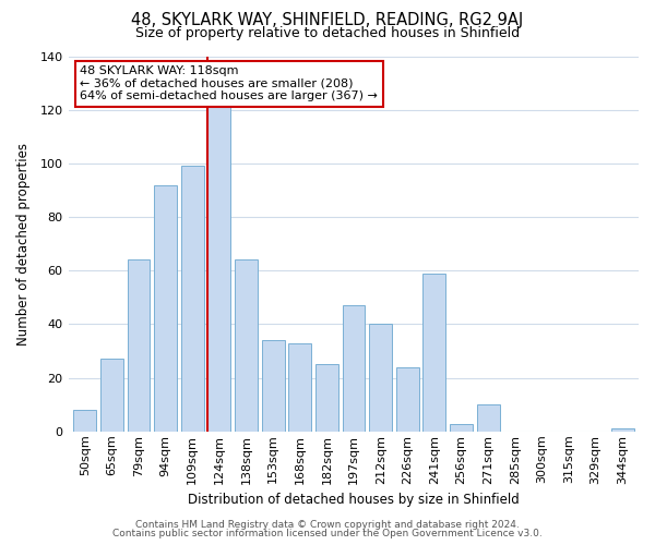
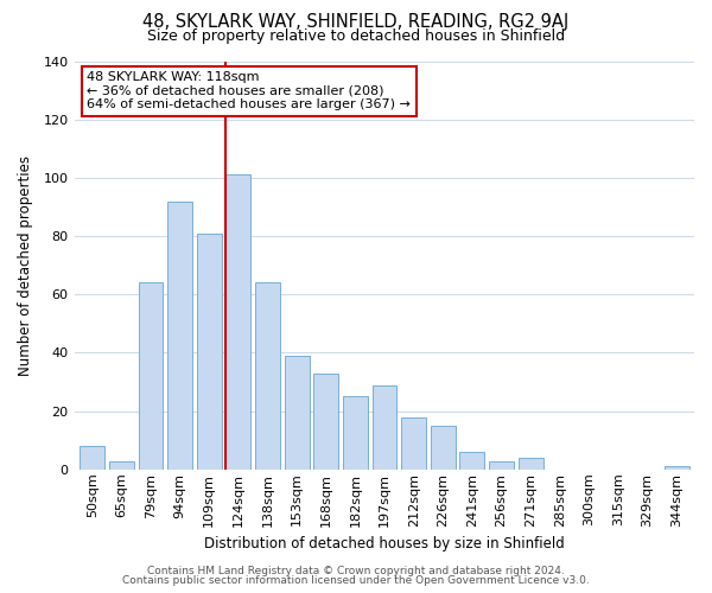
65sqm: 27 -> 3
109sqm: 99 -> 81
124sqm: 121 -> 101
153sqm: 34 -> 39
197sqm: 47 -> 29
212sqm: 40 -> 18
226sqm: 24 -> 15
241sqm: 59 -> 6
271sqm: 10 -> 4
